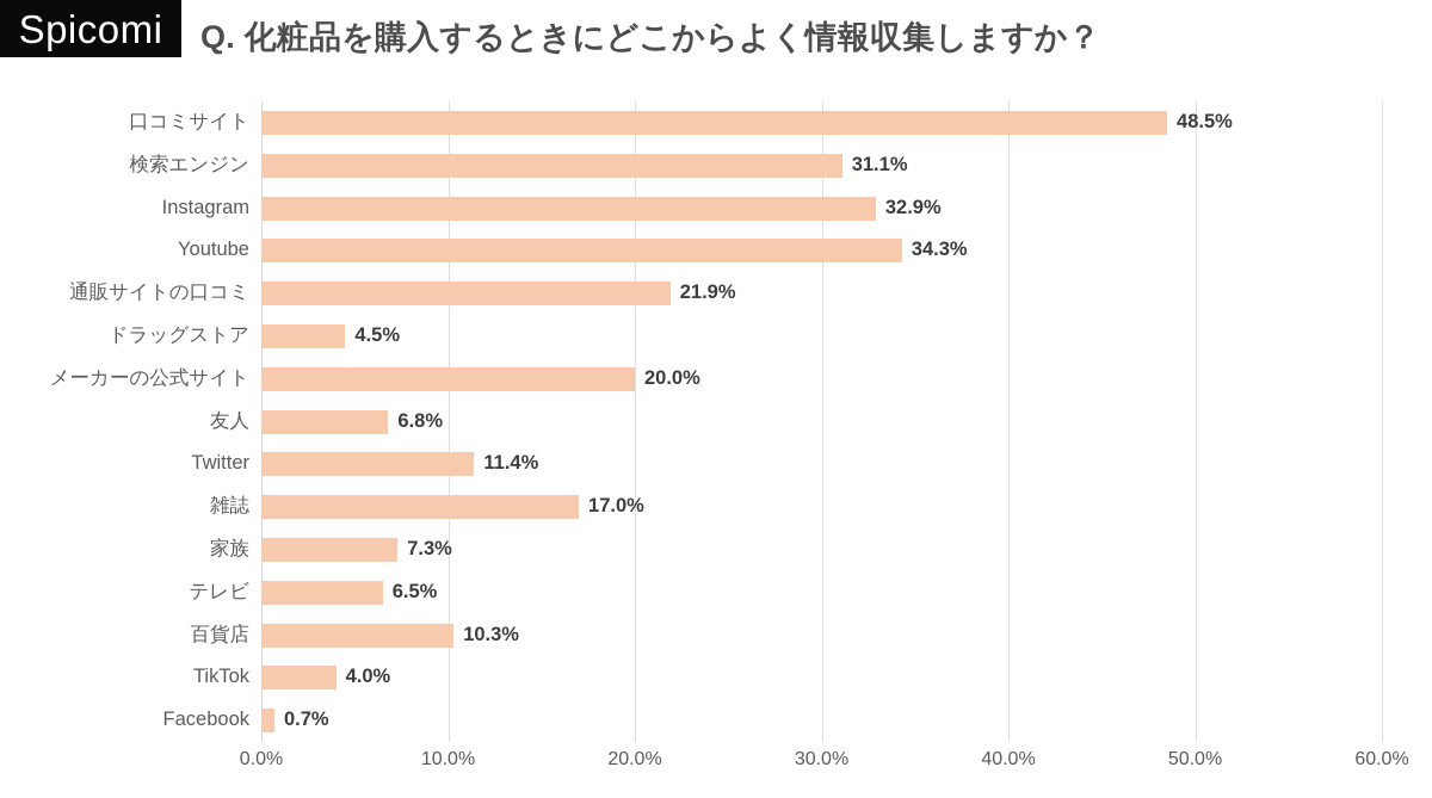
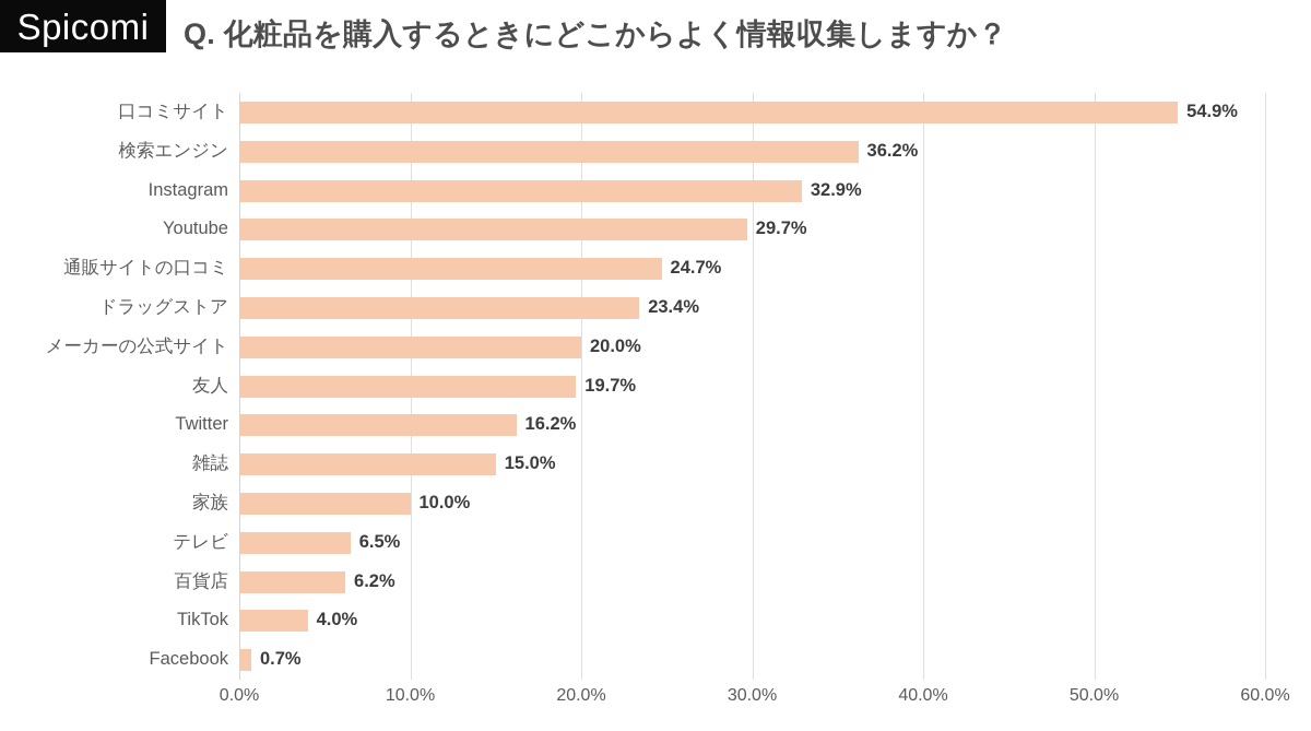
口コミサイト: 48.5% -> 54.9%
検索エンジン: 31.1% -> 36.2%
Youtube: 34.3% -> 29.7%
通販サイトの口コミ: 21.9% -> 24.7%
ドラッグストア: 4.5% -> 23.4%
友人: 6.8% -> 19.7%
Twitter: 11.4% -> 16.2%
雑誌: 17.0% -> 15.0%
家族: 7.3% -> 10.0%
百貨店: 10.3% -> 6.2%
